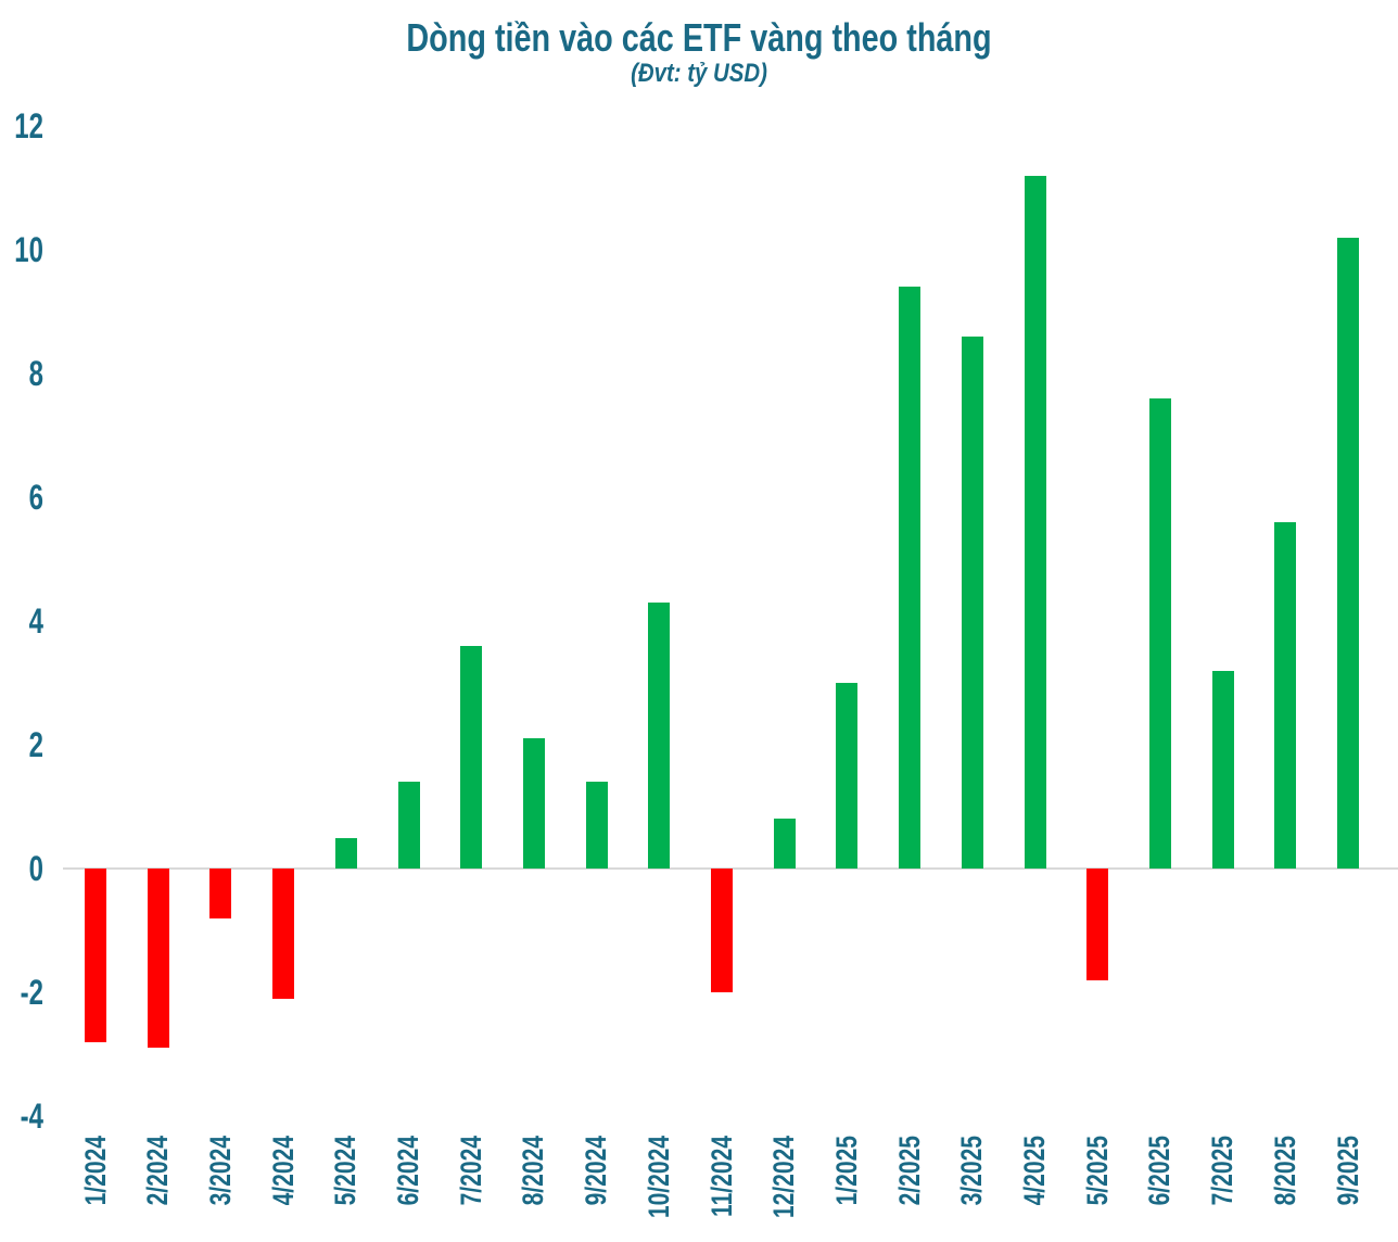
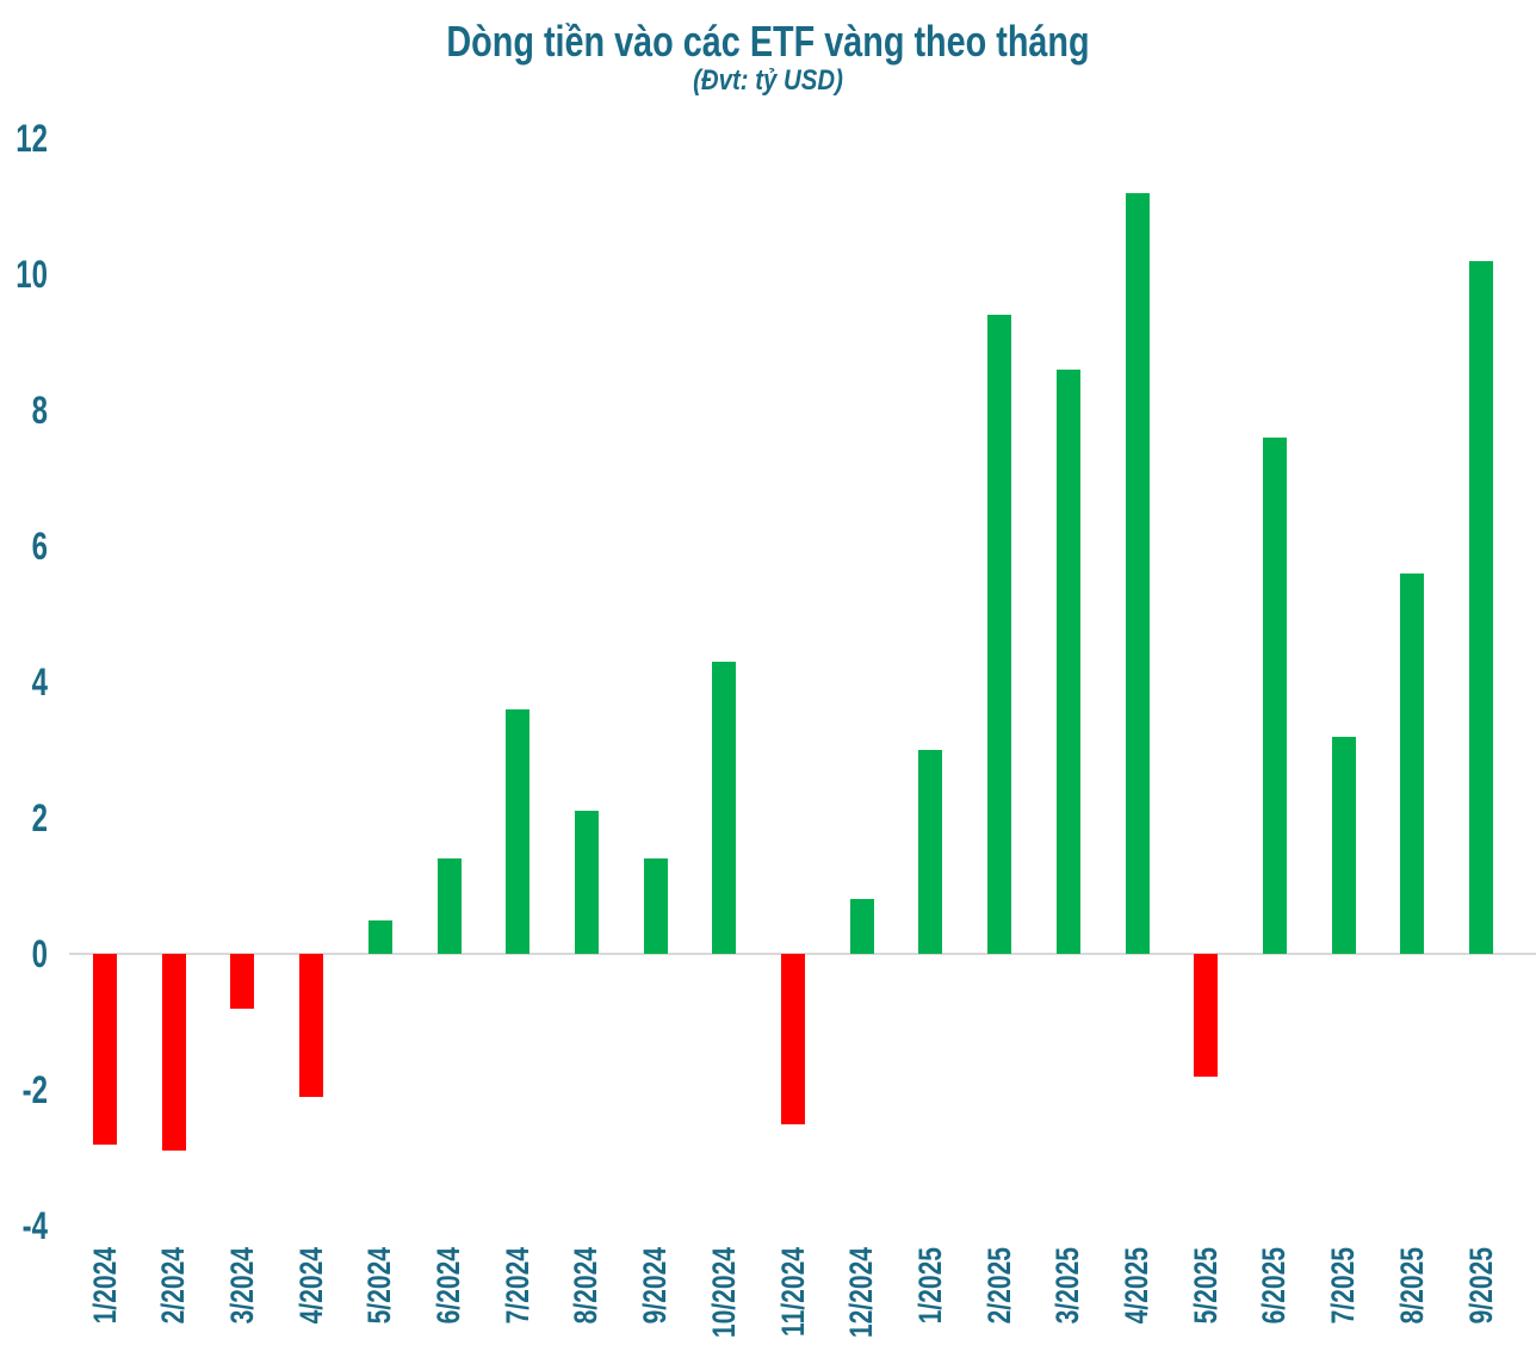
11/2024: -2.0 -> -2.5
